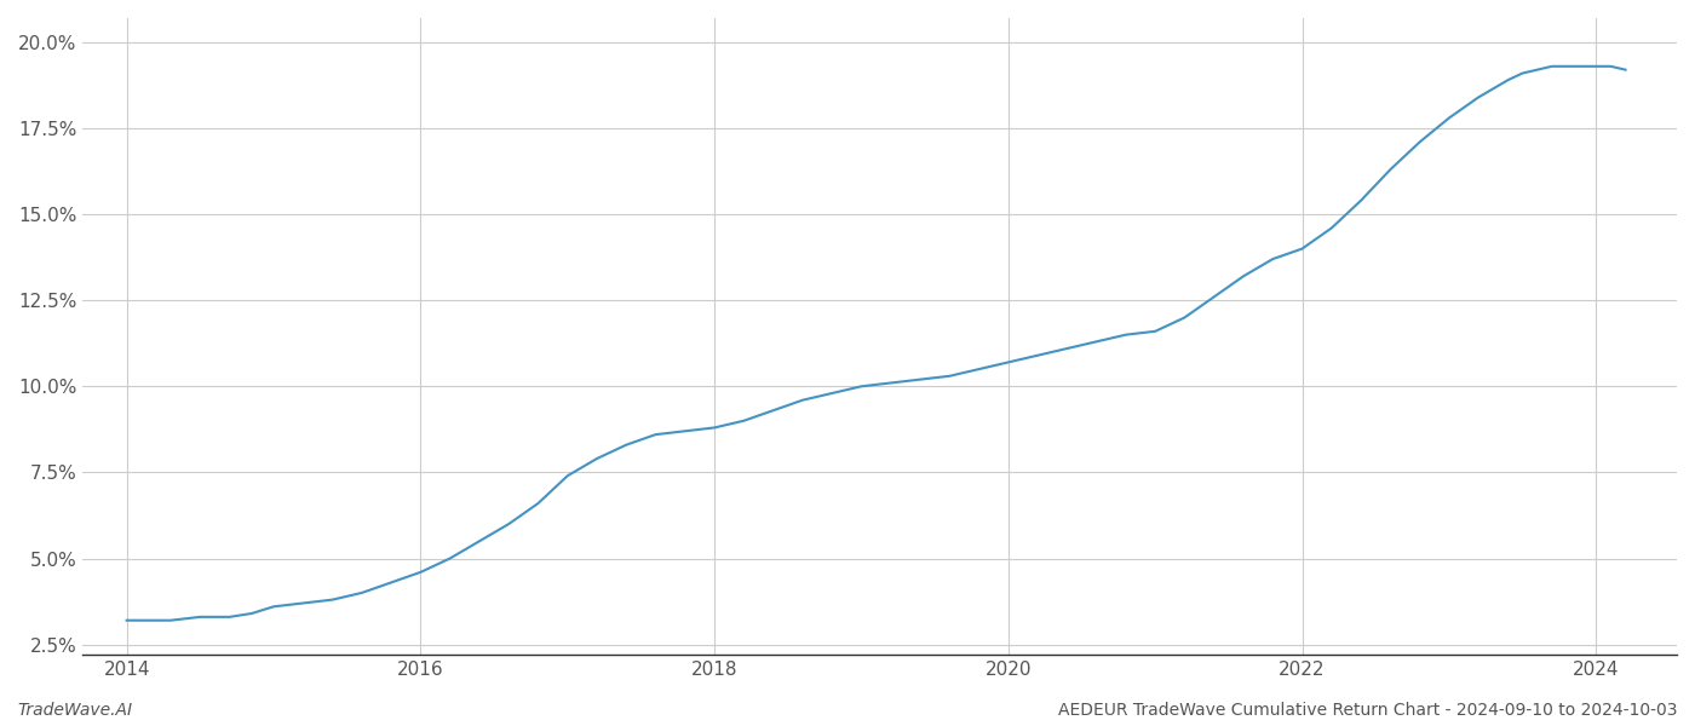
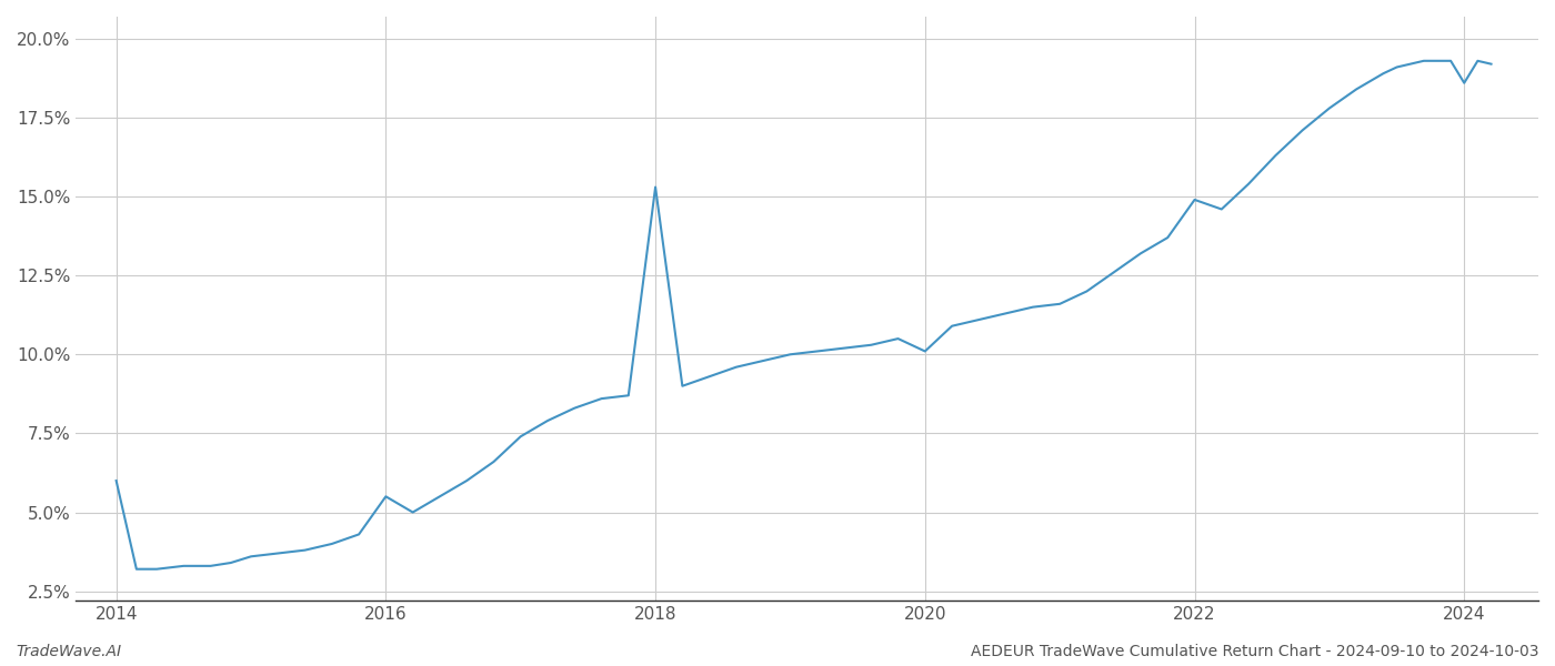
2014: 3.2% -> 6.0%
2016: 4.6% -> 5.5%
2018: 8.8% -> 15.3%
2020: 10.7% -> 10.1%
2022: 14.0% -> 14.9%
2024: 19.3% -> 18.6%
